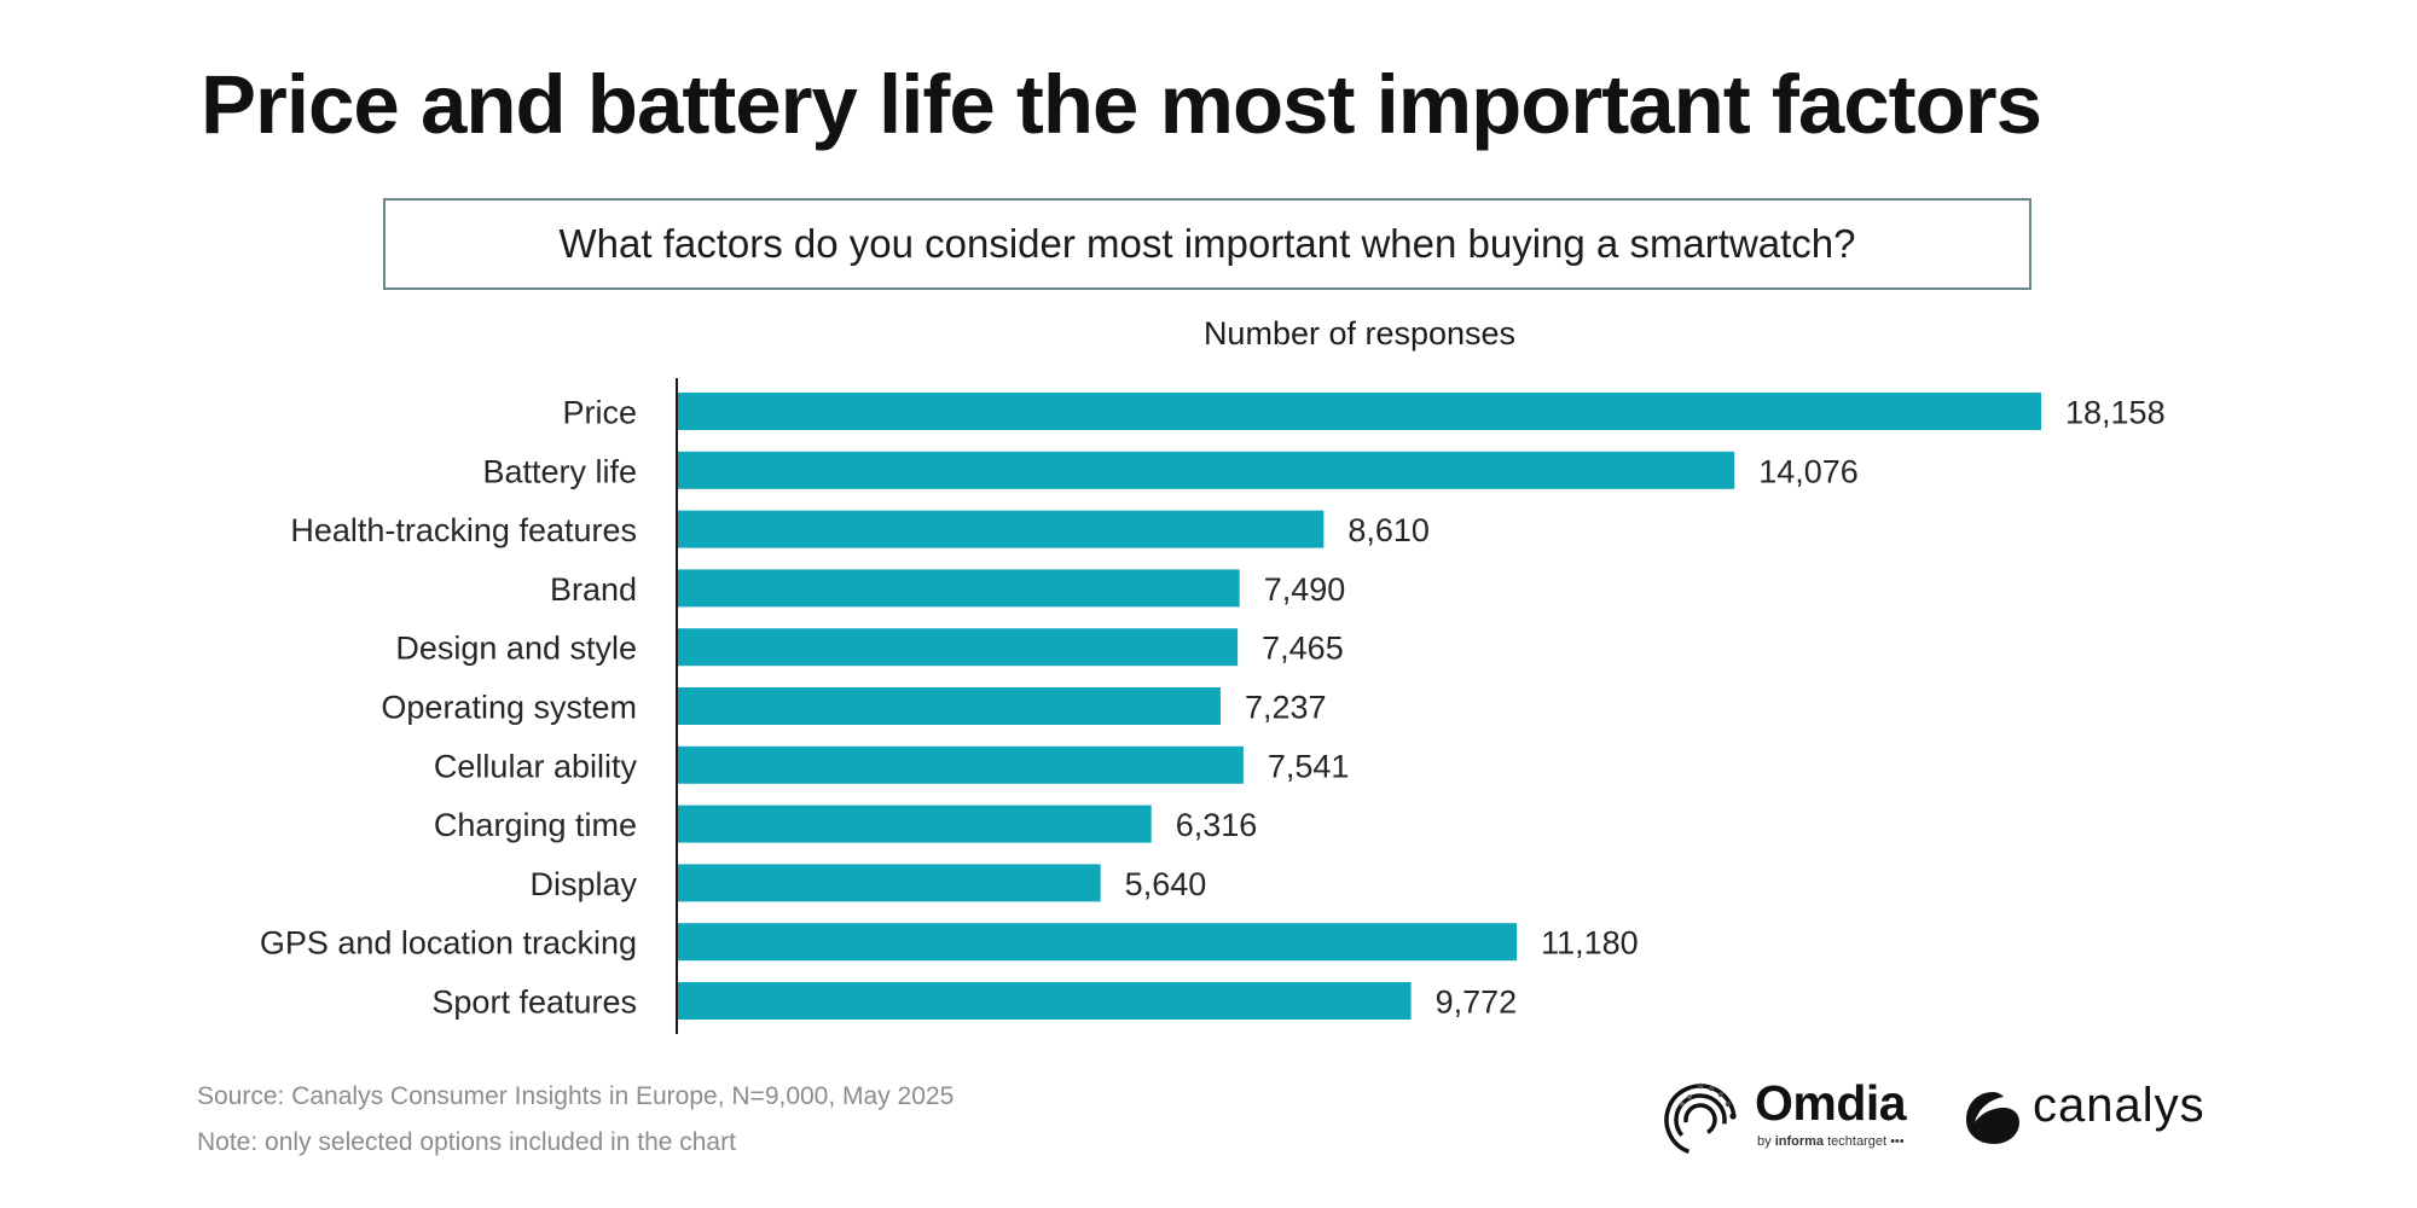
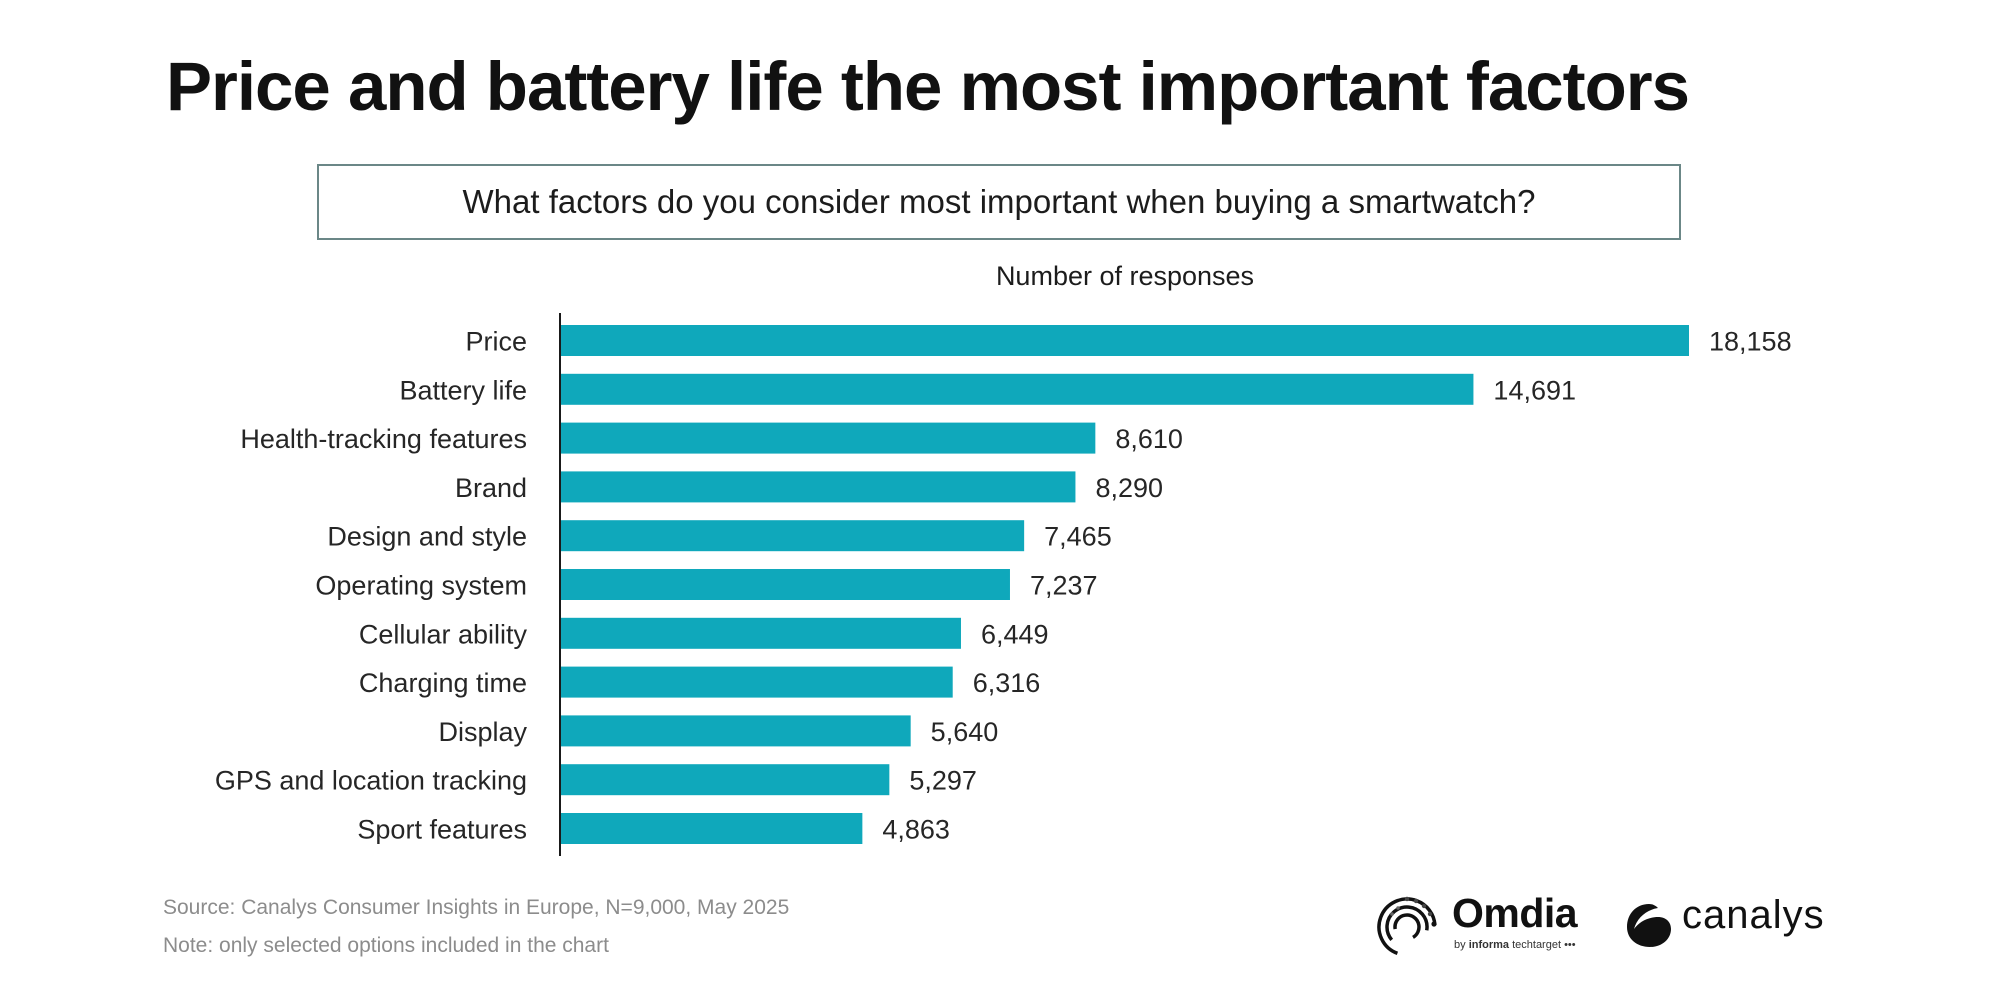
Battery life: 14,076 -> 14,691
Brand: 7,490 -> 8,290
Cellular ability: 7,541 -> 6,449
GPS and location tracking: 11,180 -> 5,297
Sport features: 9,772 -> 4,863
